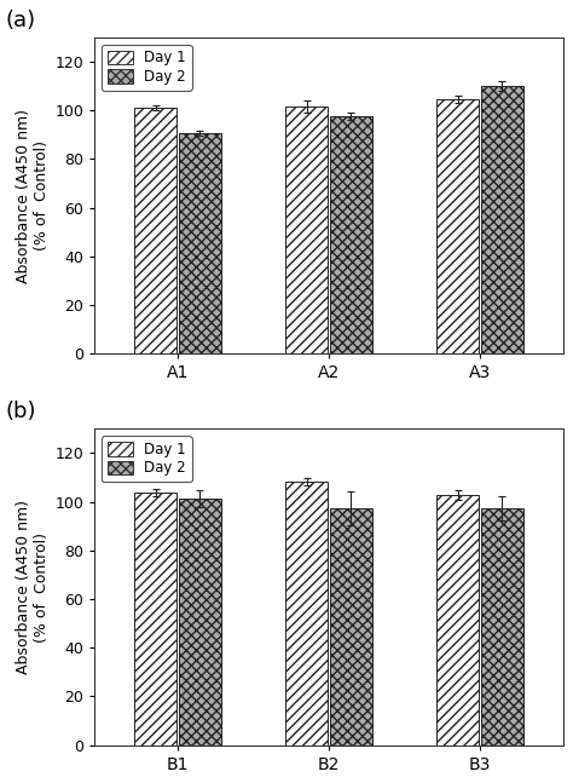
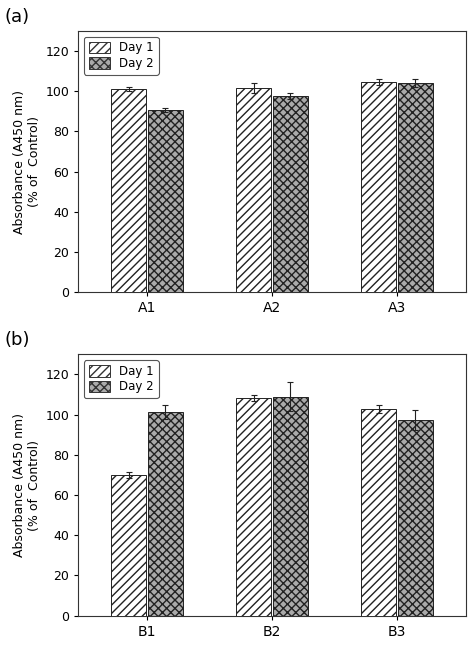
Day 2/A3: 110.0 -> 104.0
Day 1/B1: 104.0 -> 70.0
Day 2/B2: 97.5 -> 109.0
